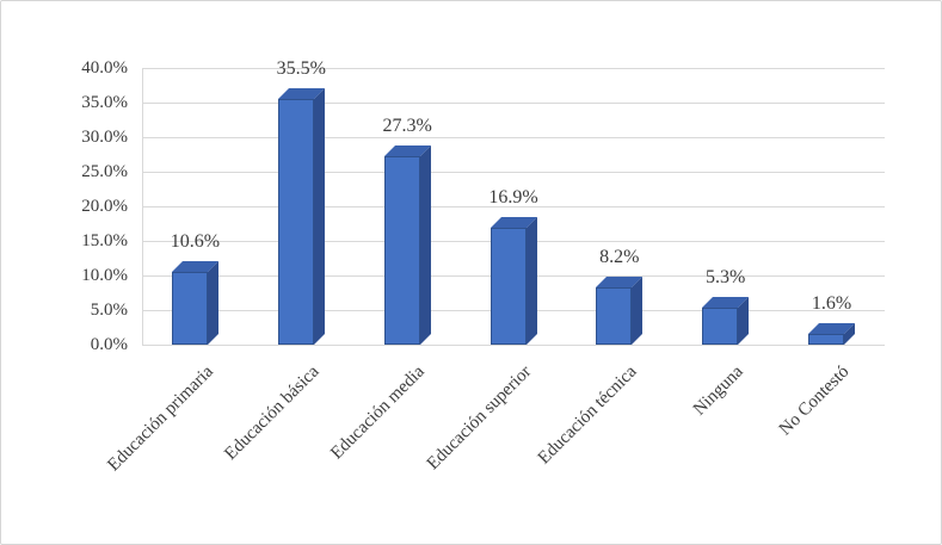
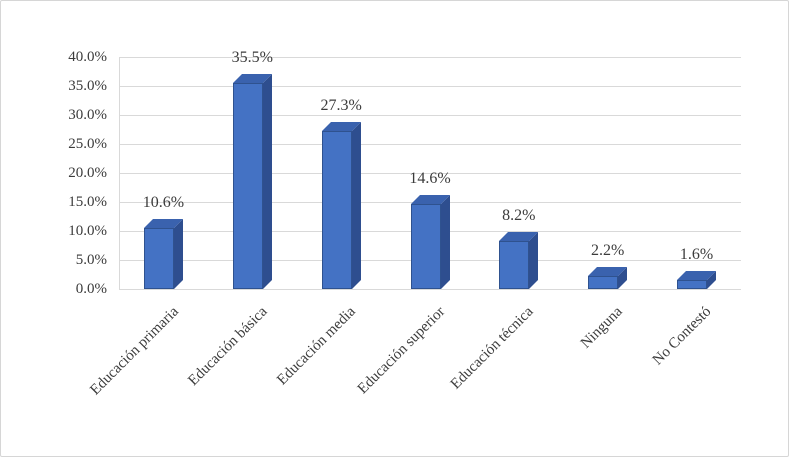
Educación superior: 16.9% -> 14.6%
Ninguna: 5.3% -> 2.2%
